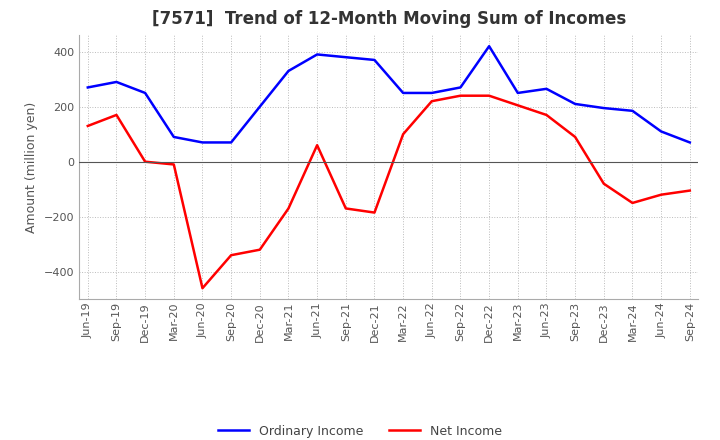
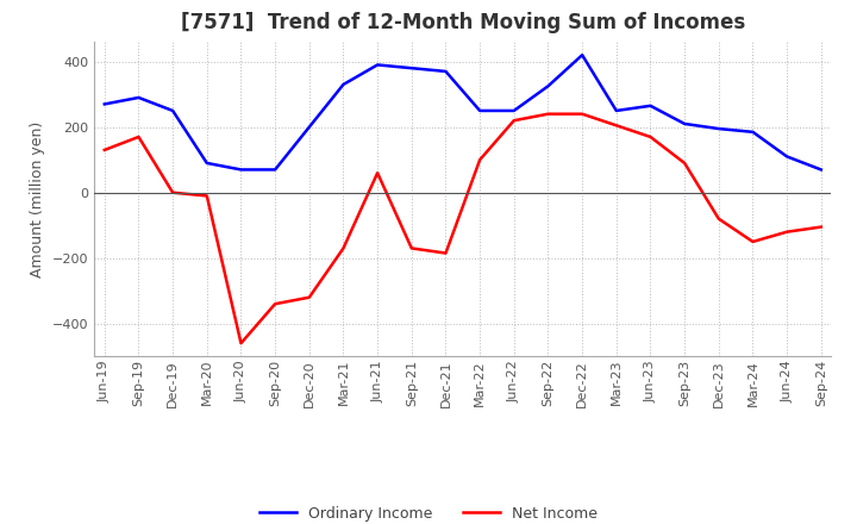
Ordinary Income/Sep-22: 270 -> 325
